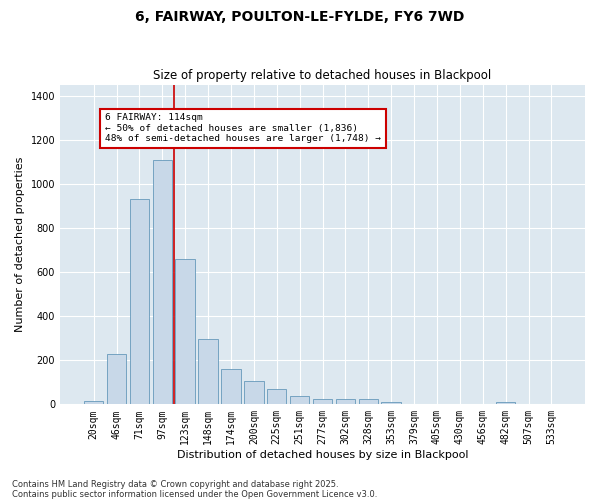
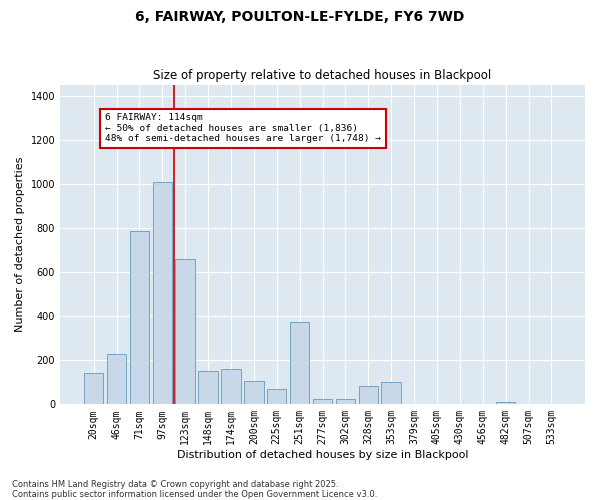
20sqm: 15 -> 140
71sqm: 930 -> 785
97sqm: 1110 -> 1010
148sqm: 295 -> 150
251sqm: 38 -> 375
328sqm: 22 -> 85
353sqm: 12 -> 100
